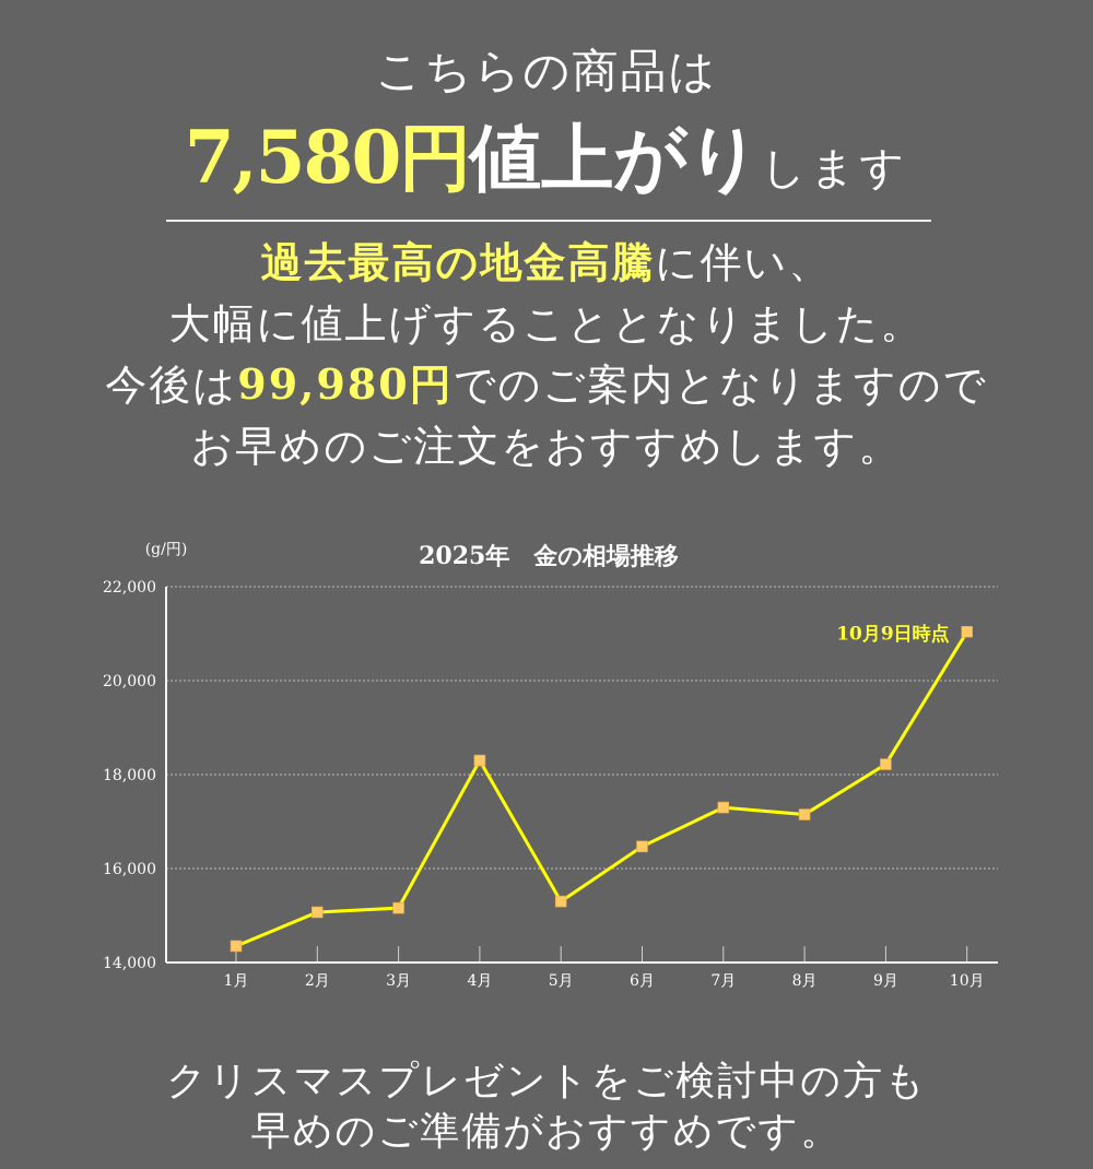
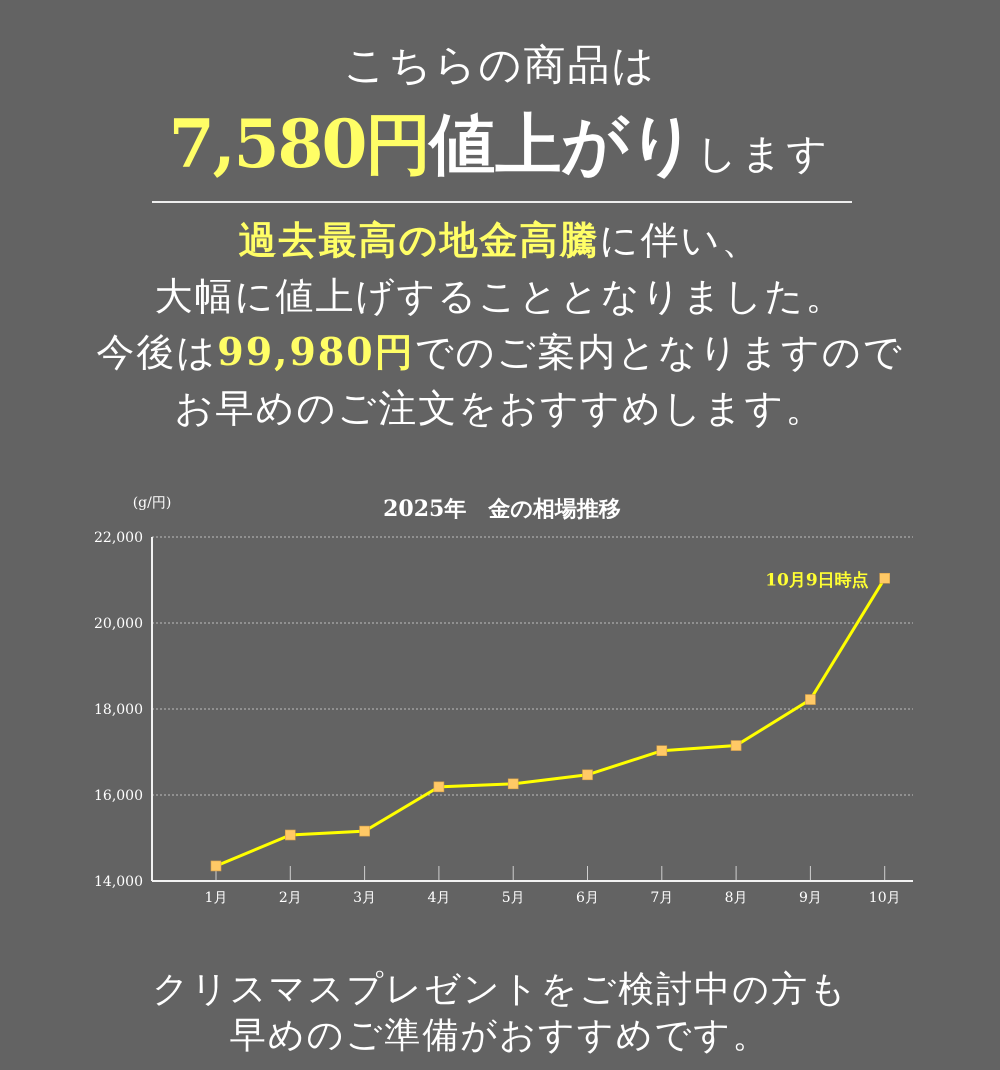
4月: 18300 -> 16200
5月: 15300 -> 16300
7月: 17300 -> 17000
